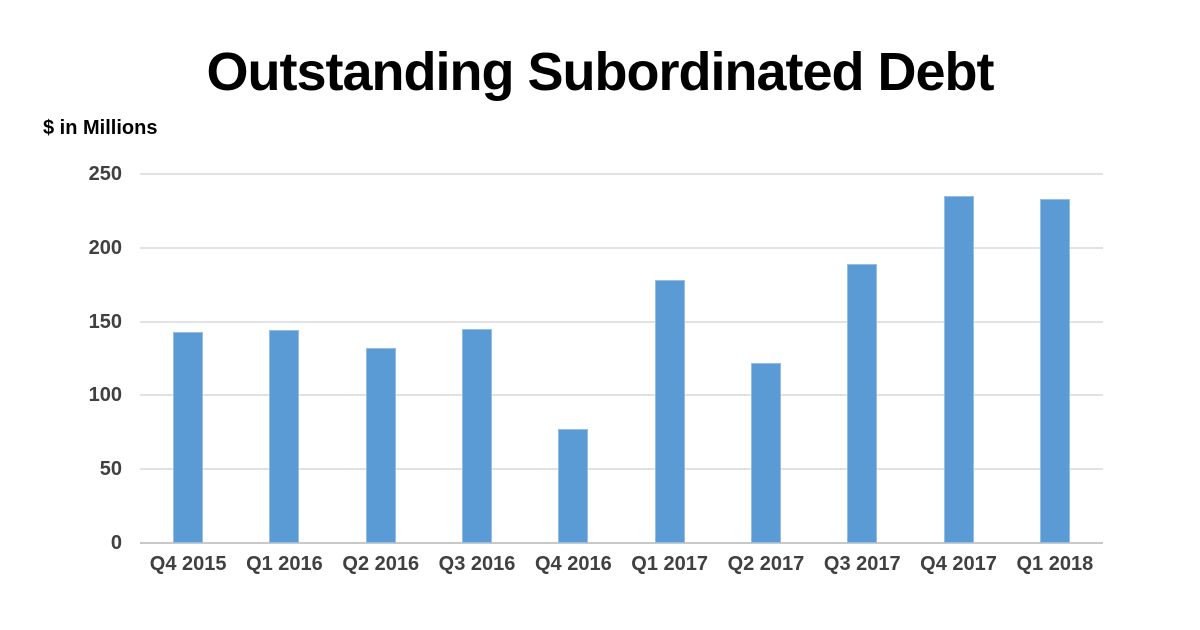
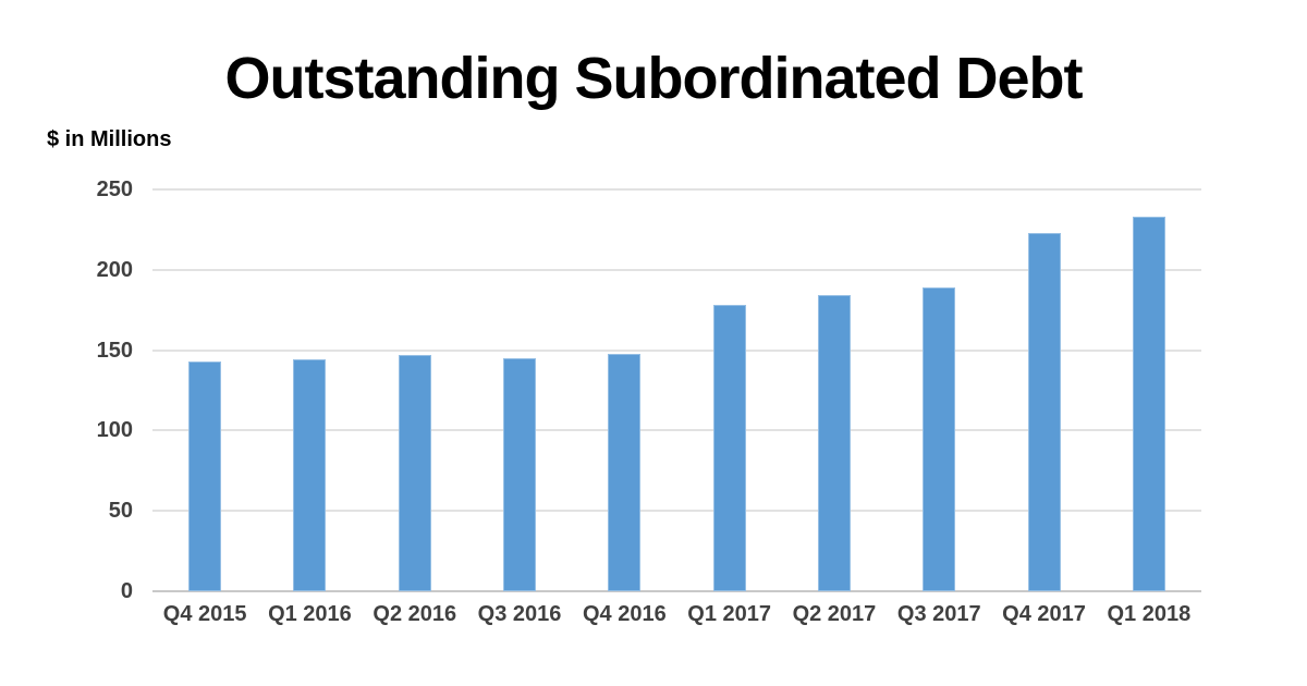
Q2 2016: 132 -> 147
Q4 2016: 77 -> 148
Q2 2017: 122 -> 184
Q4 2017: 235 -> 223
